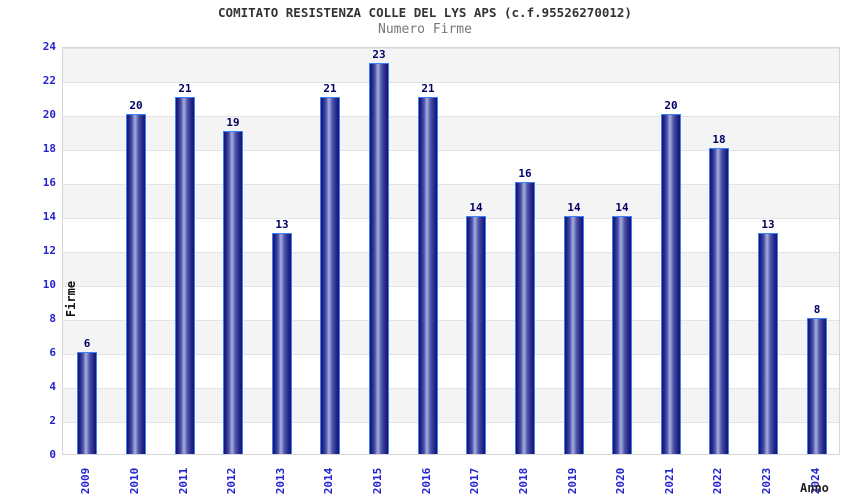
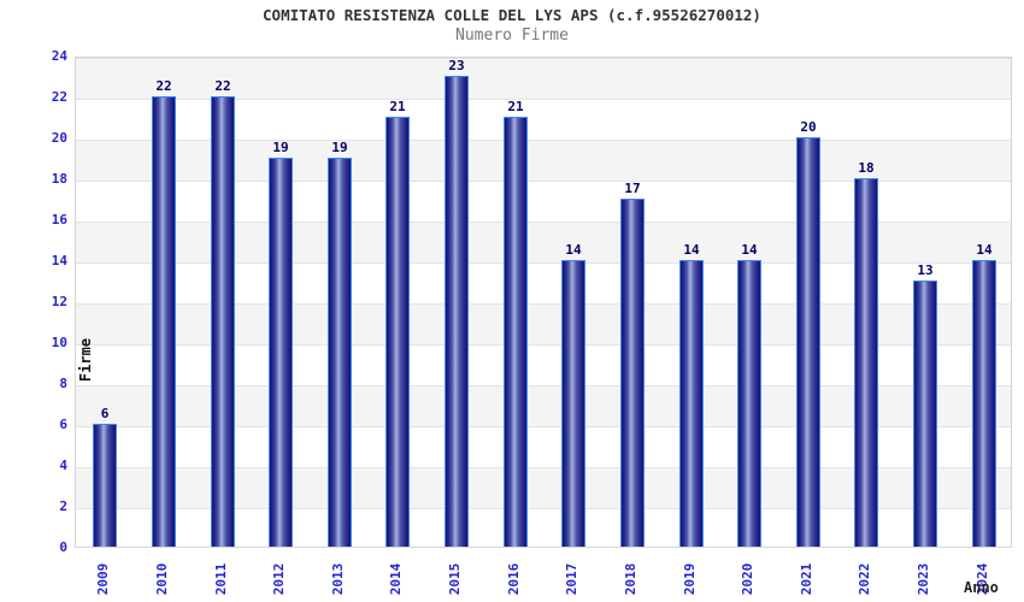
2010: 20 -> 22
2011: 21 -> 22
2013: 13 -> 19
2018: 16 -> 17
2024: 8 -> 14
